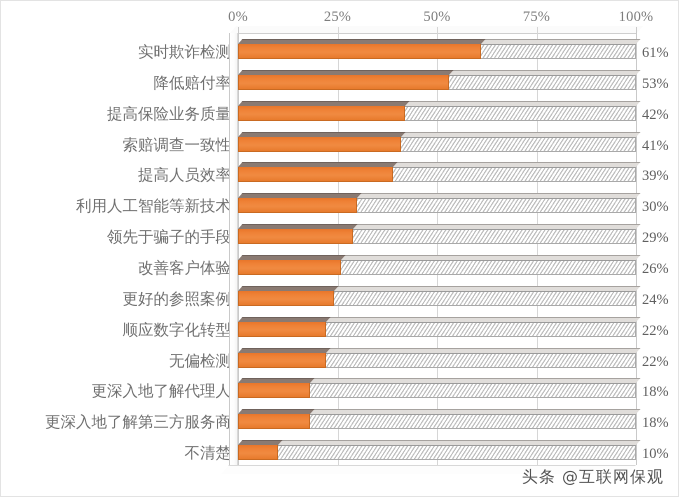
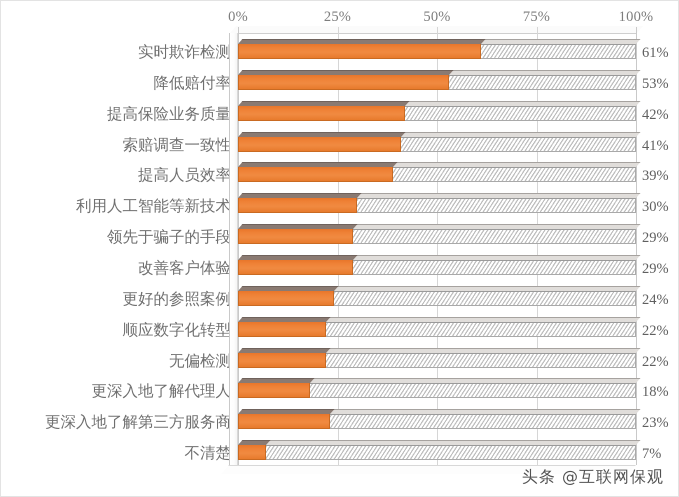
改善客户体验: 26% -> 29%
更深入地了解第三方服务商: 18% -> 23%
不清楚: 10% -> 7%
